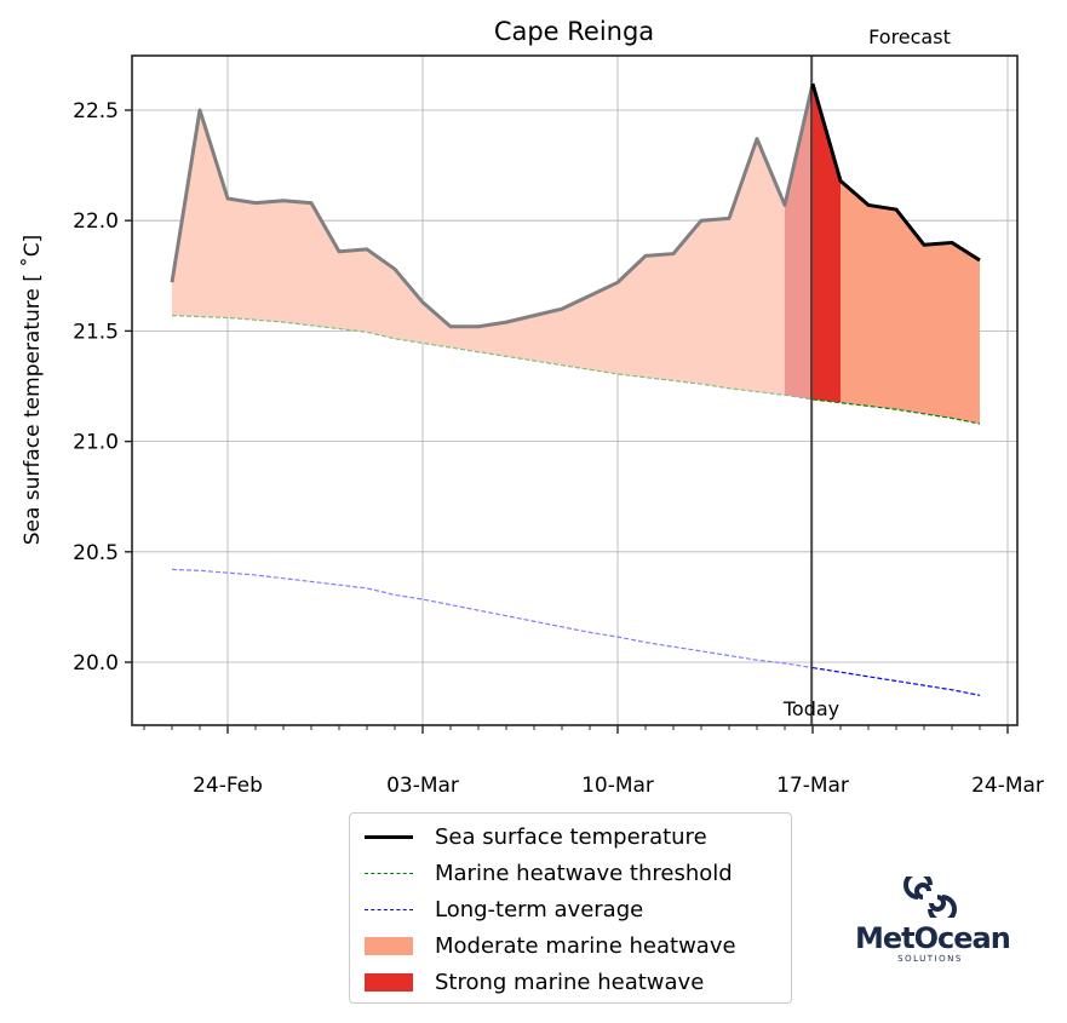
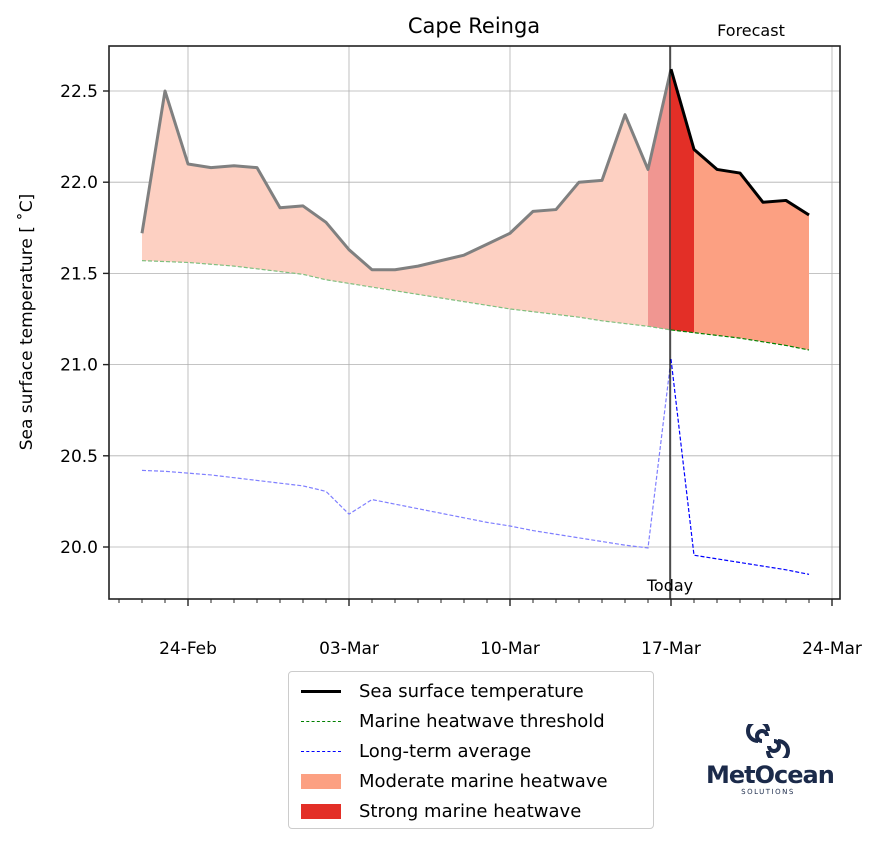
Long-term average/03-Mar: 20.29 -> 20.18
Long-term average/17-Mar: 19.98 -> 21.03
